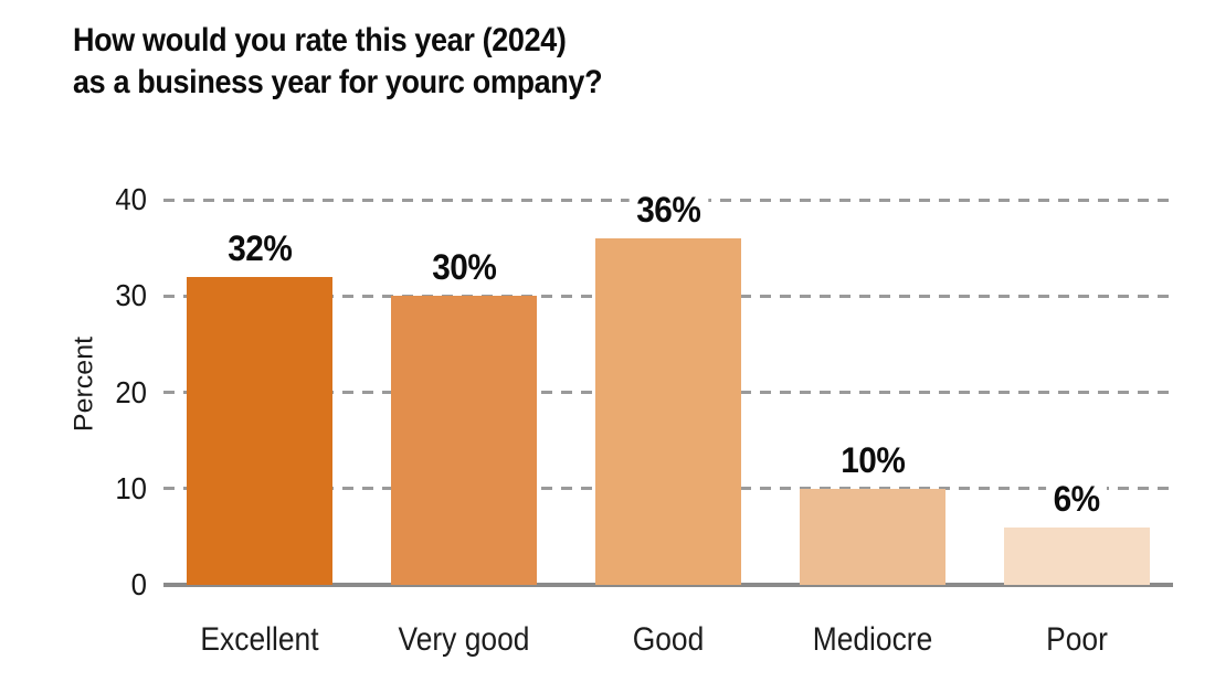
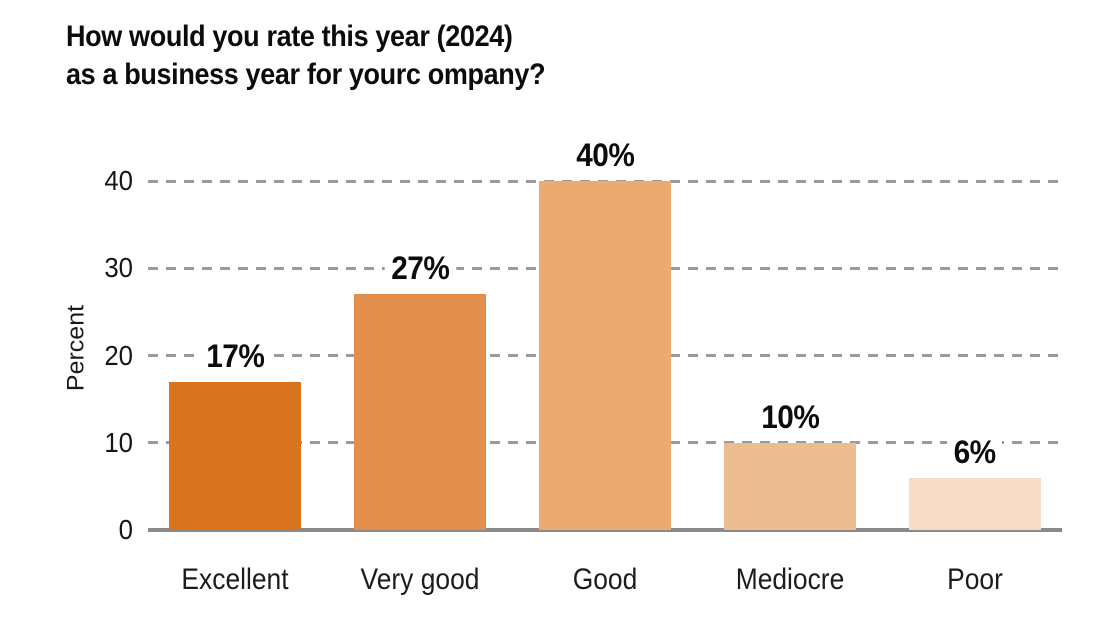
Excellent: 32% -> 17%
Very good: 30% -> 27%
Good: 36% -> 40%
